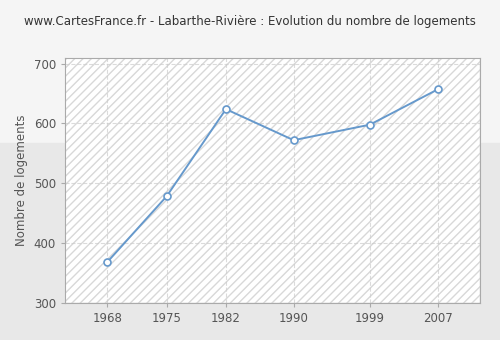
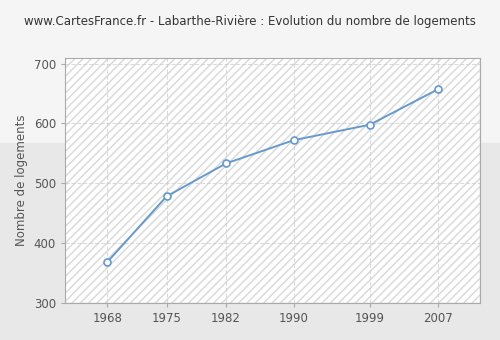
1982: 624 -> 533
